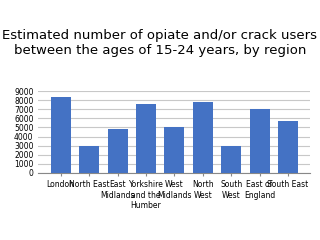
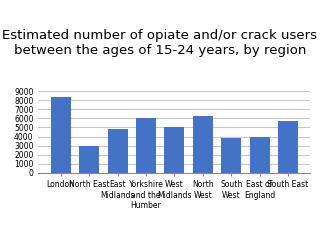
Yorkshire and the Humber: 7600 -> 6000
North West: 7800 -> 6200
South West: 3000 -> 3800
East of England: 7000 -> 4000
